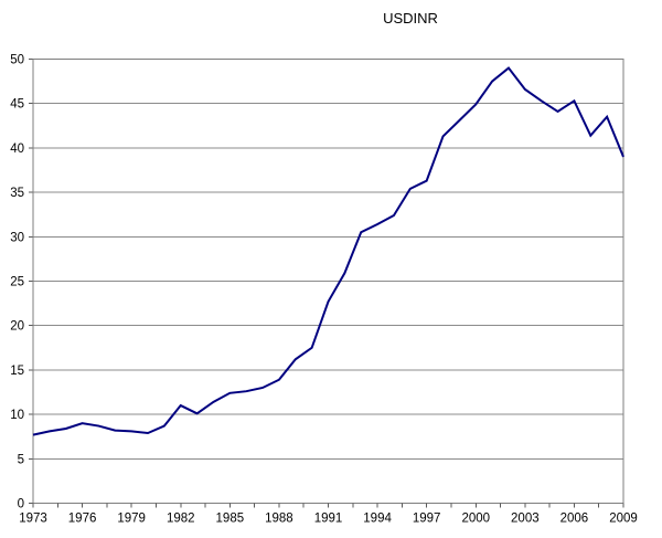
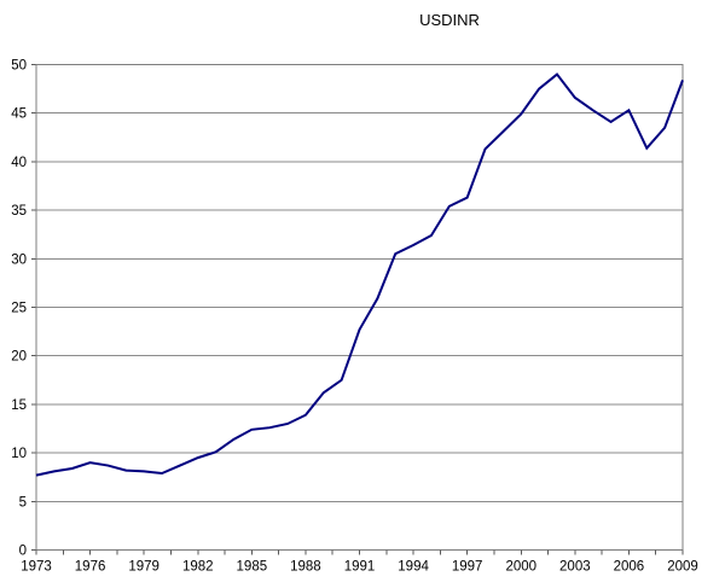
1982: 11 -> 10
2009: 39 -> 48
